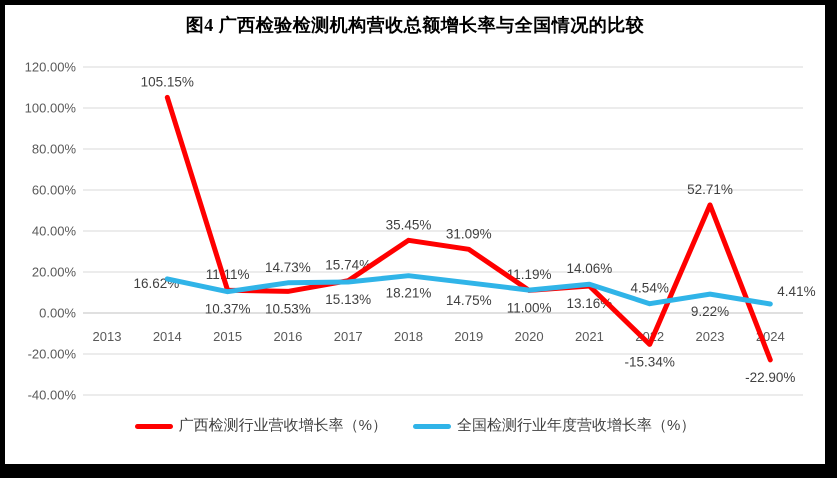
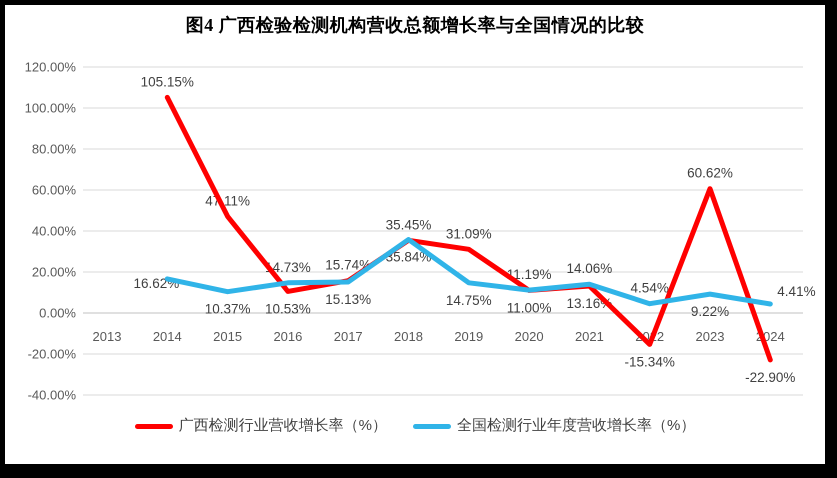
广西检测行业营收增长率（%）/2015: 11.11% -> 47.11%
全国检测行业年度营收增长率（%）/2018: 18.21% -> 35.84%
广西检测行业营收增长率（%）/2023: 52.71% -> 60.62%
